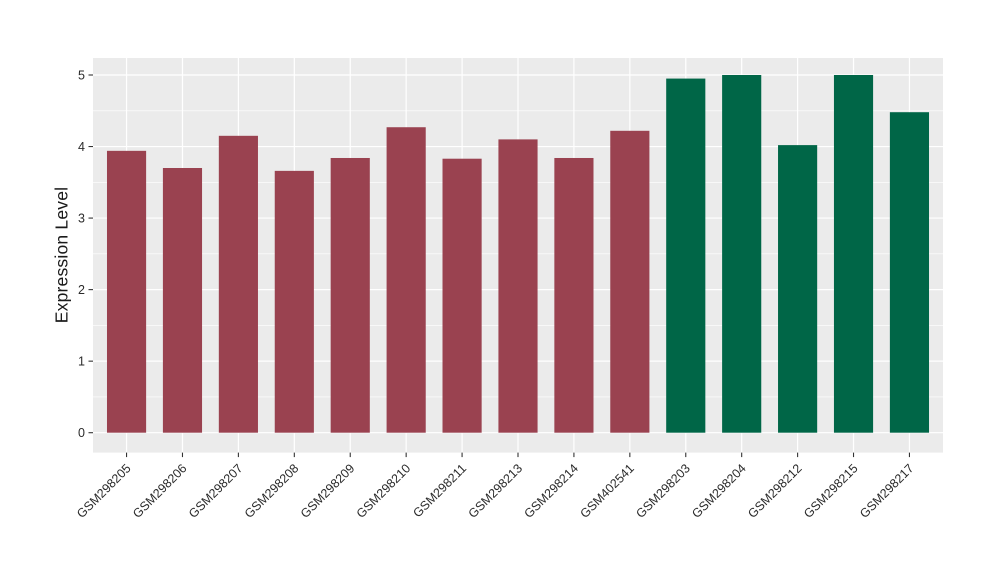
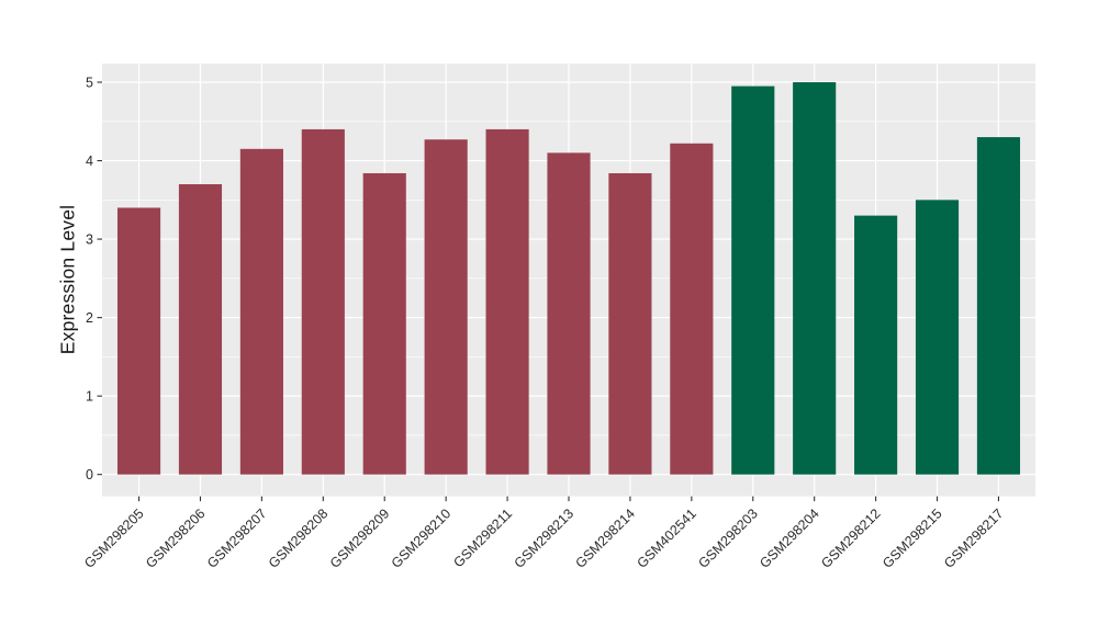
GSM298205: 3.9 -> 3.4
GSM298208: 3.7 -> 4.4
GSM298211: 3.8 -> 4.4
GSM298212: 4.0 -> 3.3
GSM298215: 5.0 -> 3.5
GSM298217: 4.5 -> 4.3
